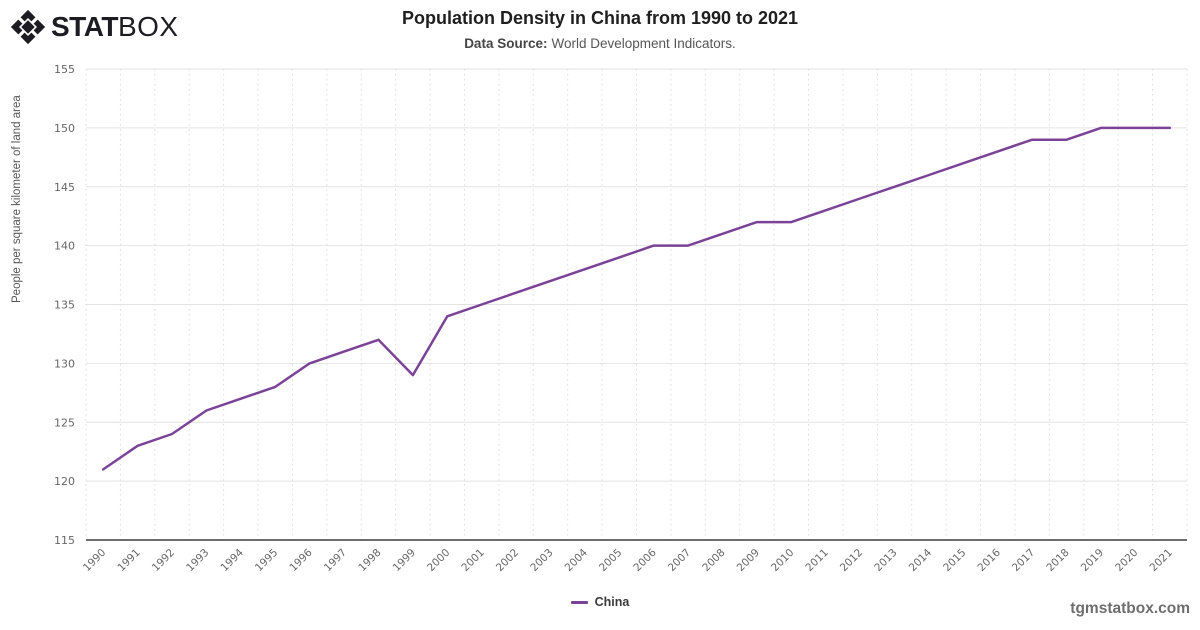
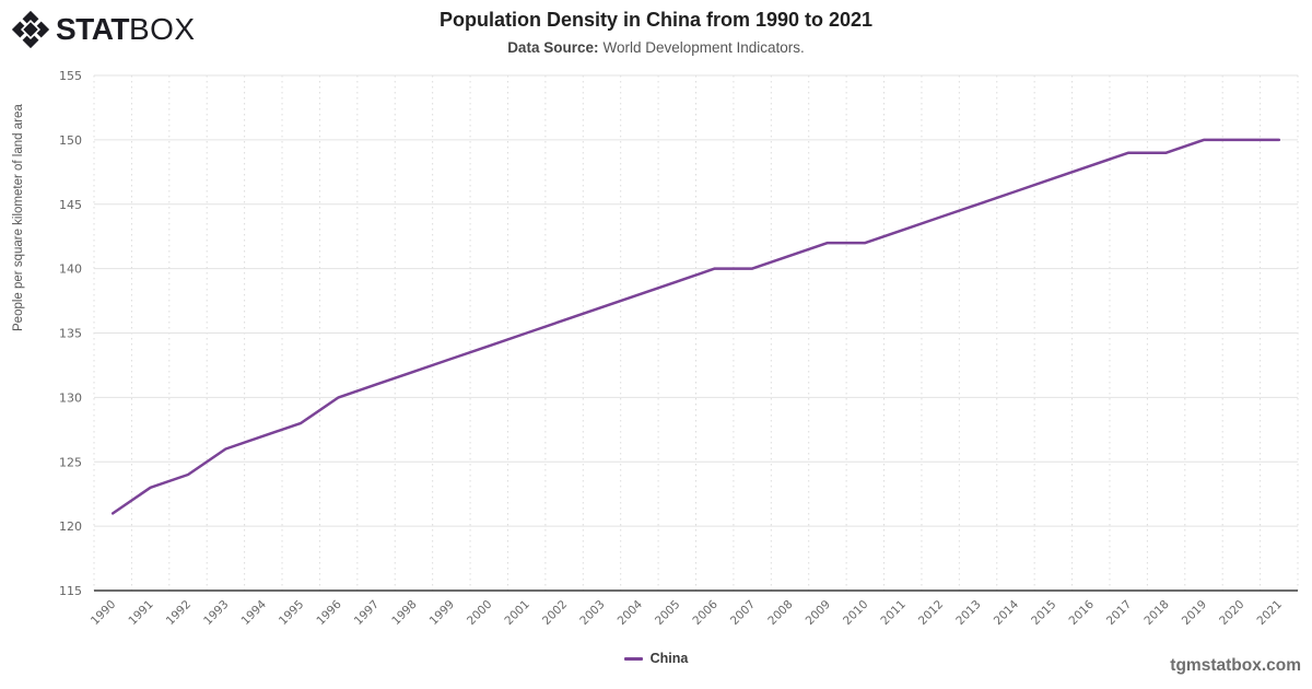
1999: 129 -> 133
